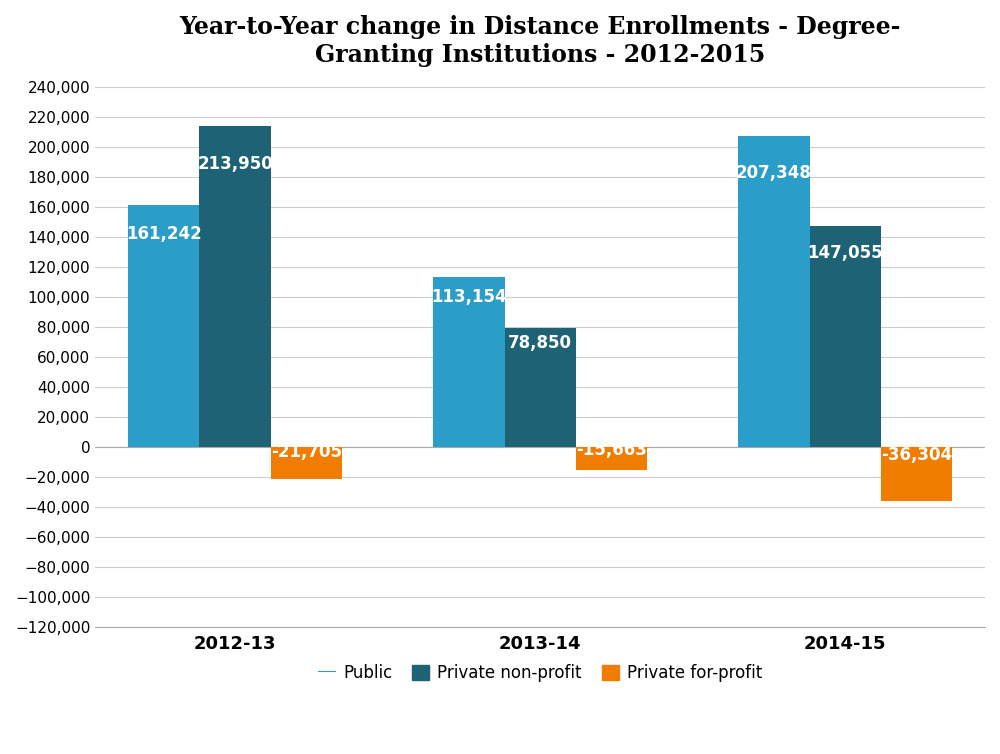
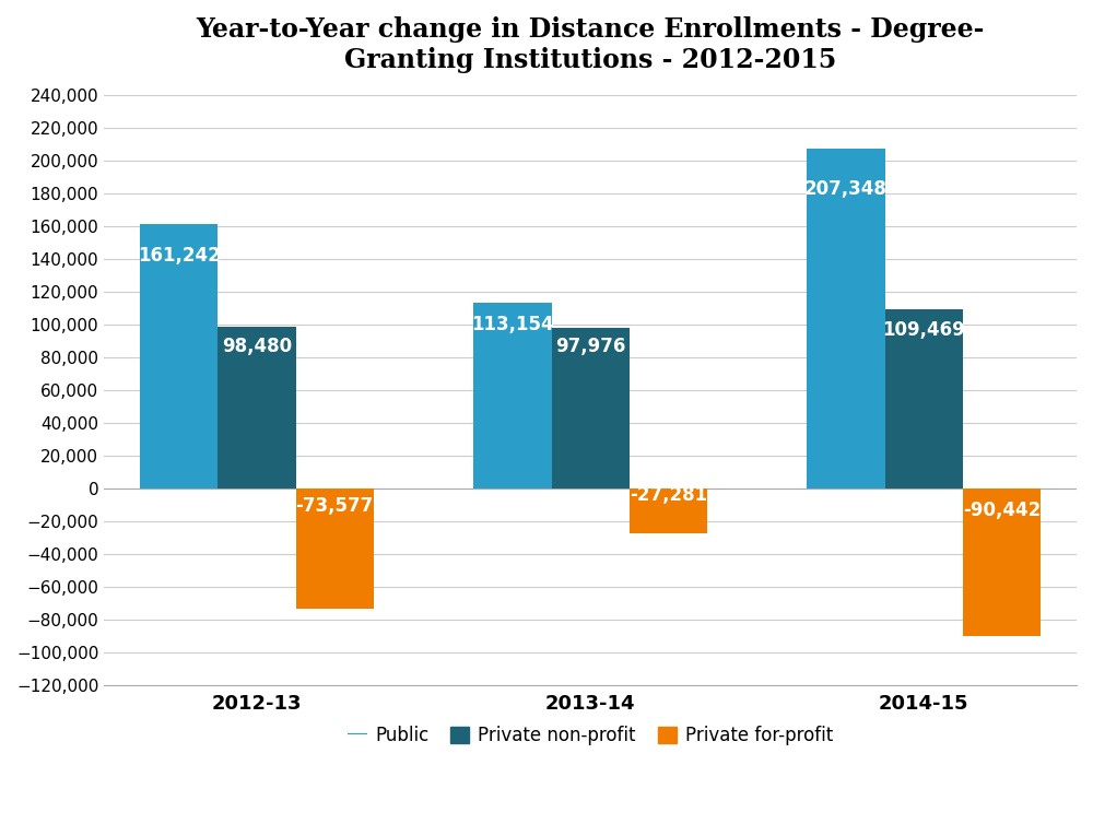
Private non-profit/2012-13: 213,950 -> 98,480
Private for-profit/2012-13: -21,705 -> -73,577
Private non-profit/2013-14: 78,850 -> 97,976
Private for-profit/2013-14: -15,663 -> -27,281
Private non-profit/2014-15: 147,055 -> 109,469
Private for-profit/2014-15: -36,304 -> -90,442
